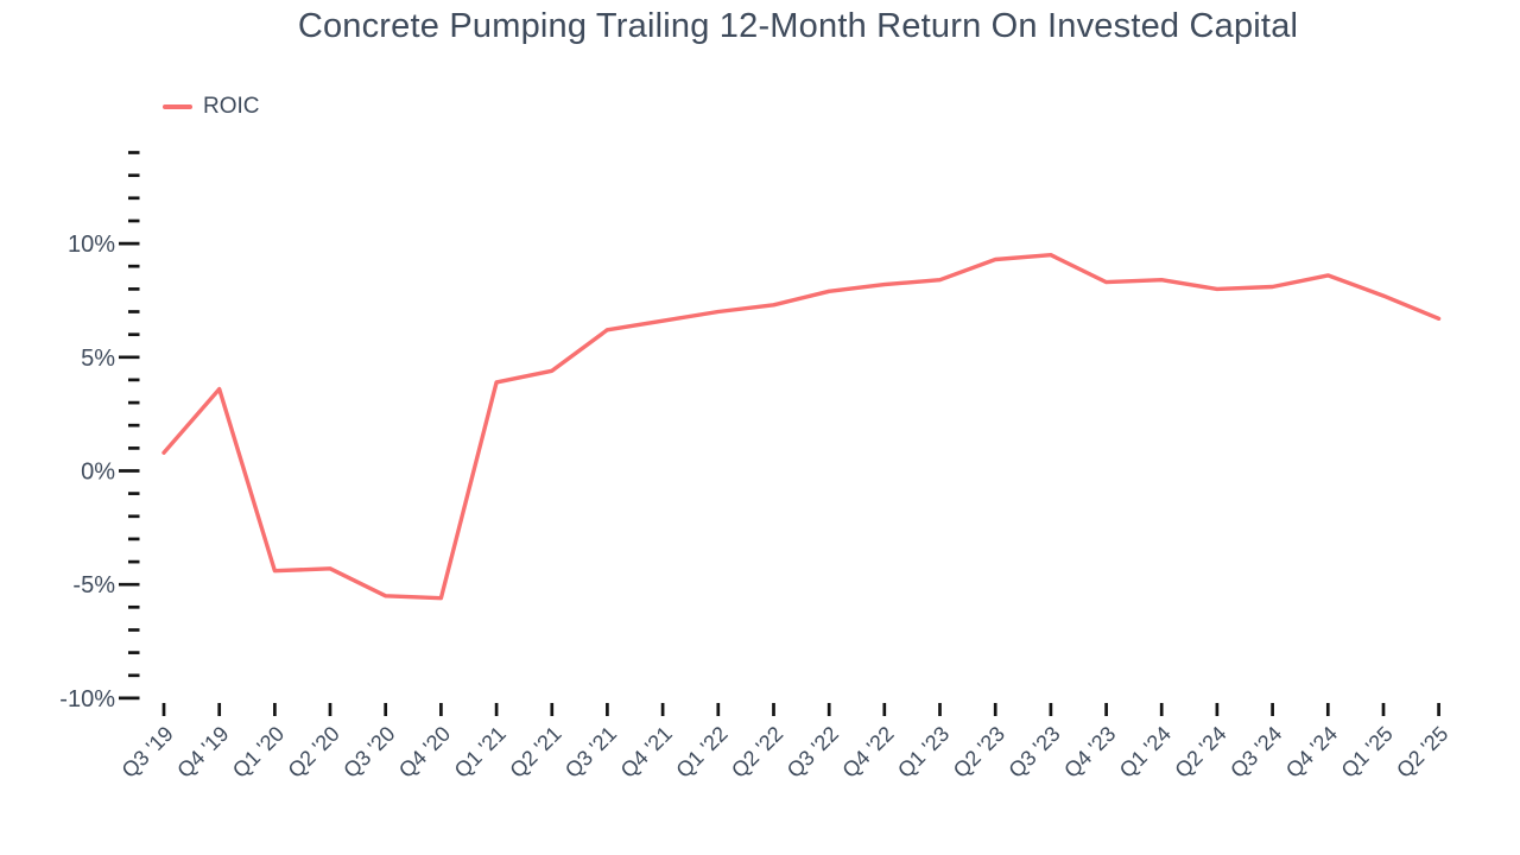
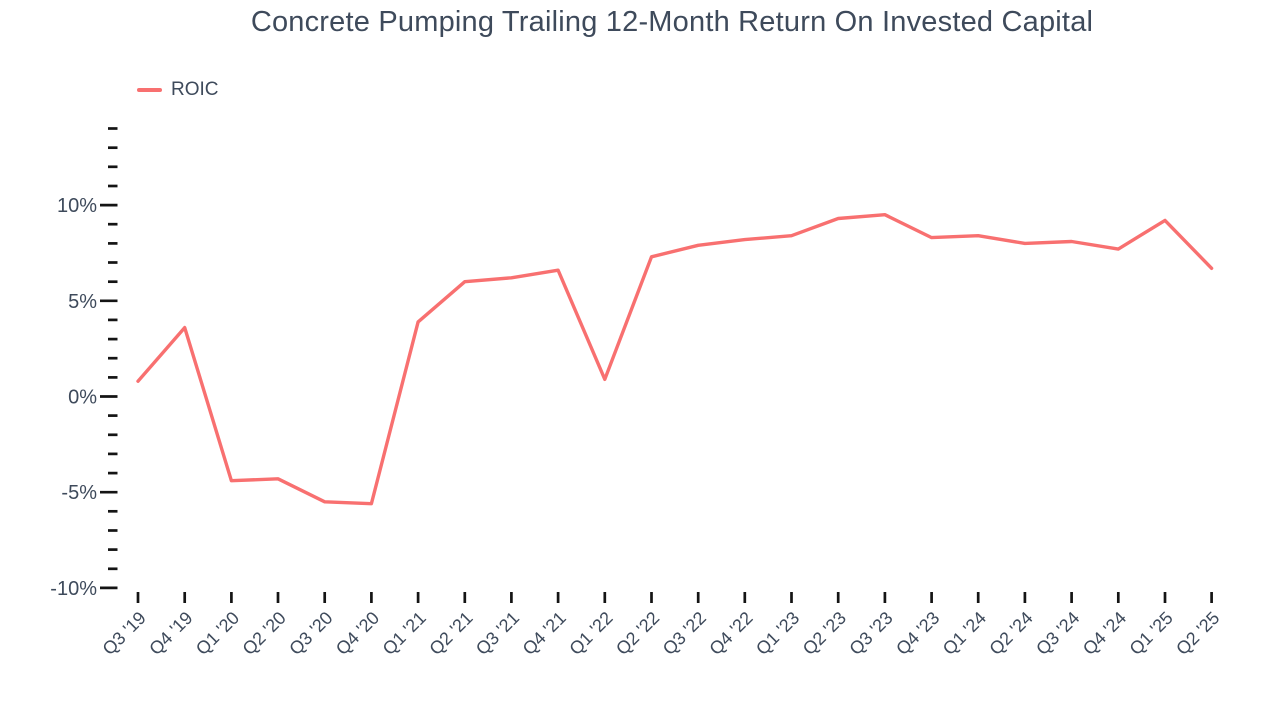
Q2 '21: 4.4% -> 6.0%
Q1 '22: 7.0% -> 0.9%
Q4 '24: 8.6% -> 7.7%
Q1 '25: 7.7% -> 9.2%
